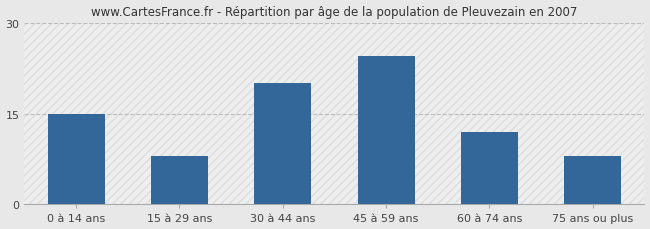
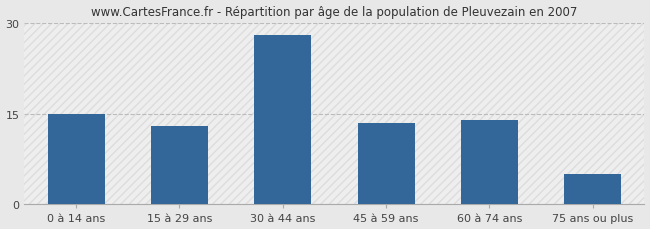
15 à 29 ans: 8.0 -> 13.0
30 à 44 ans: 20.0 -> 28.0
45 à 59 ans: 24.6 -> 13.5
60 à 74 ans: 12.0 -> 14.0
75 ans ou plus: 8.0 -> 5.0
